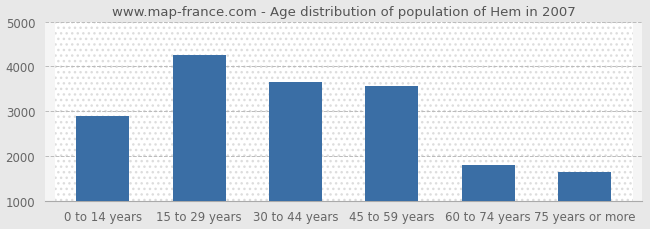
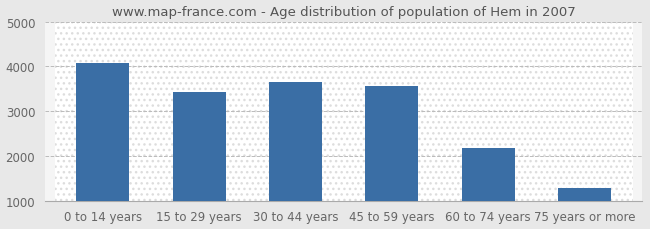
0 to 14 years: 2900 -> 4070
15 to 29 years: 4250 -> 3430
60 to 74 years: 1800 -> 2180
75 years or more: 1650 -> 1280
